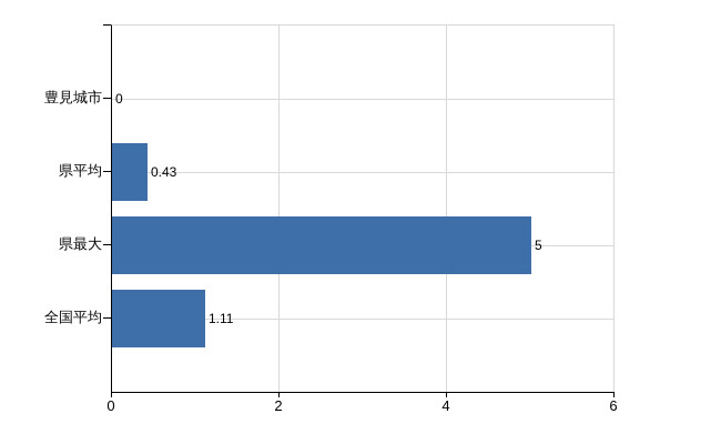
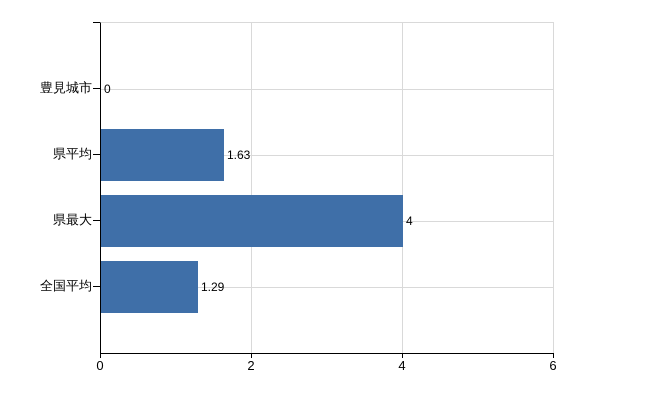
県平均: 0.43 -> 1.63
県最大: 5 -> 4
全国平均: 1.11 -> 1.29
